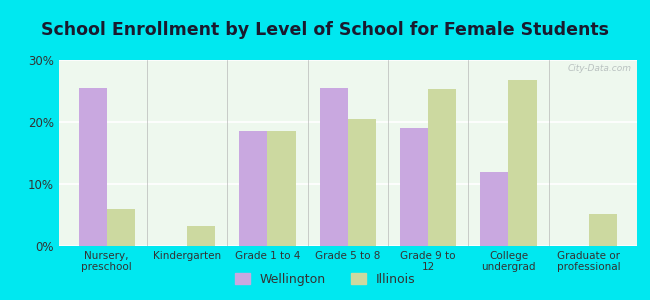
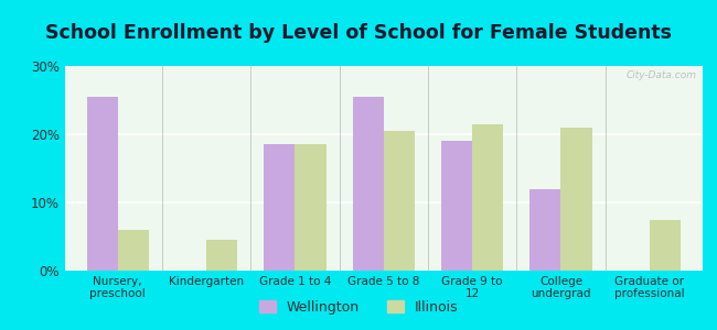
Illinois/Kindergarten: 3.2% -> 4.5%
Illinois/Grade 9 to 12: 25.4% -> 21.5%
Illinois/College undergrad: 26.8% -> 21.0%
Illinois/Graduate or professional: 5.2% -> 7.5%
